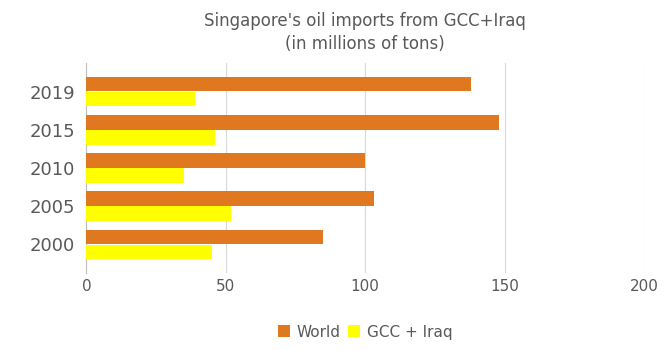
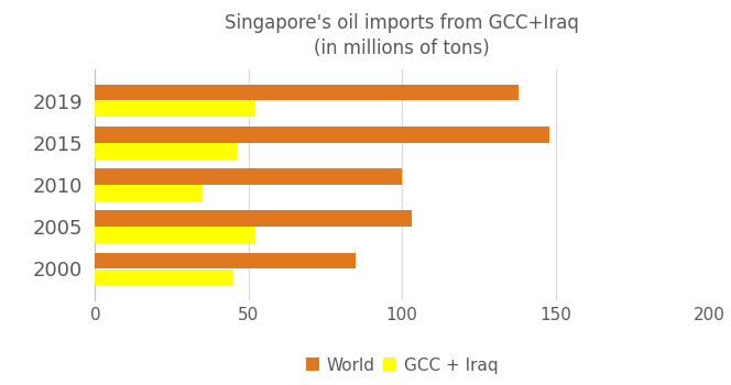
GCC + Iraq/2019: 39 -> 52
